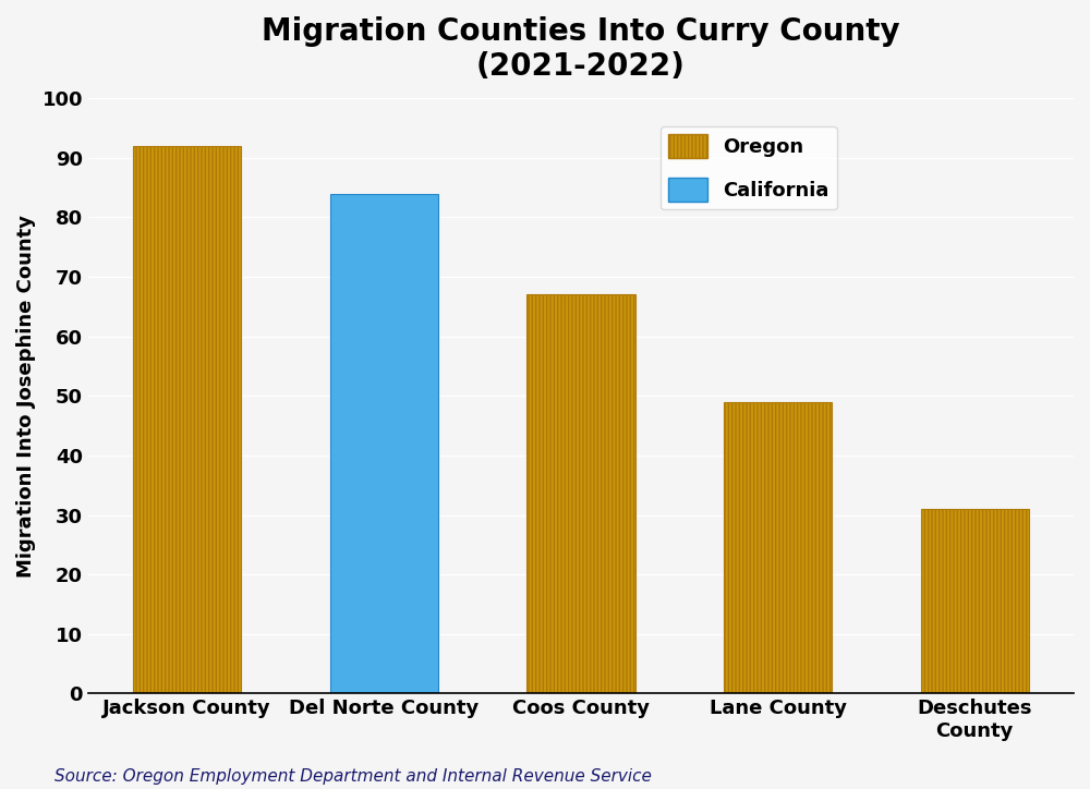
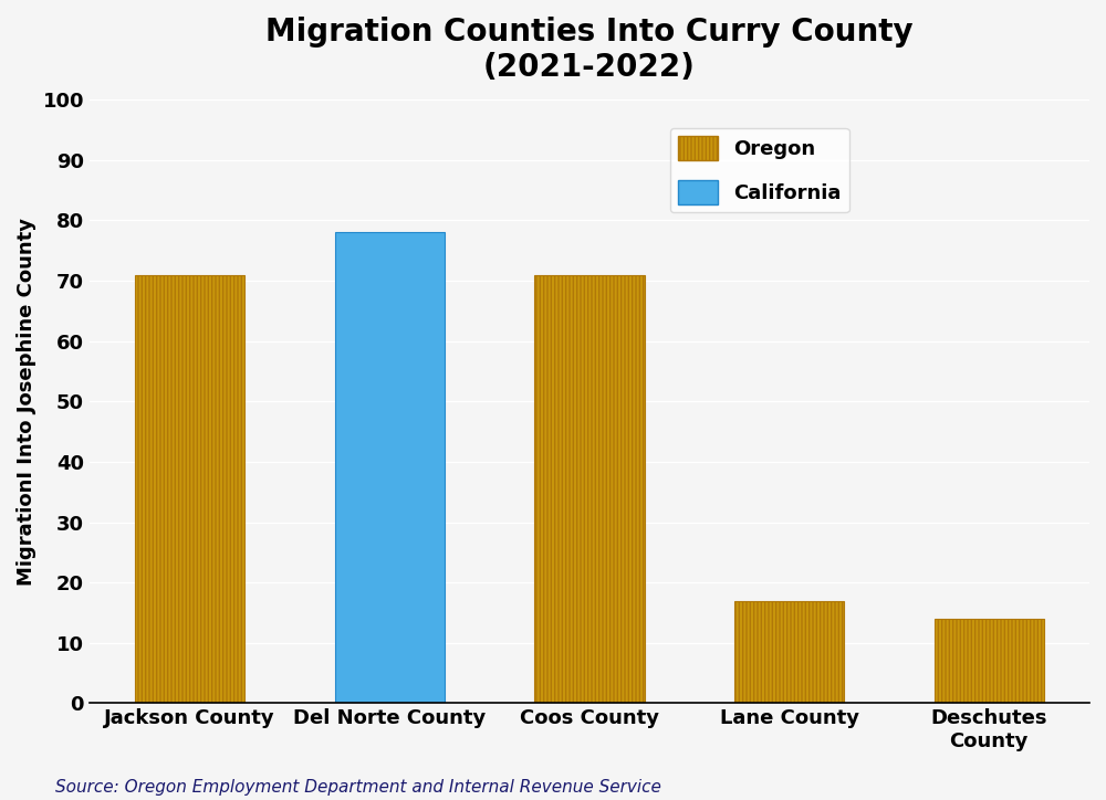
Jackson County: 92 -> 71
Del Norte County: 84 -> 78
Coos County: 67 -> 71
Lane County: 49 -> 17
Deschutes County: 31 -> 14
